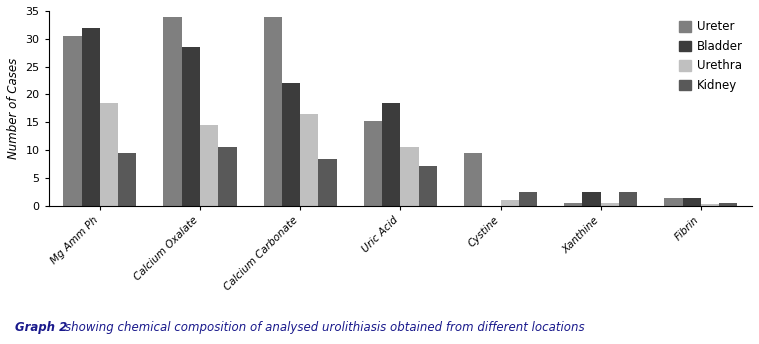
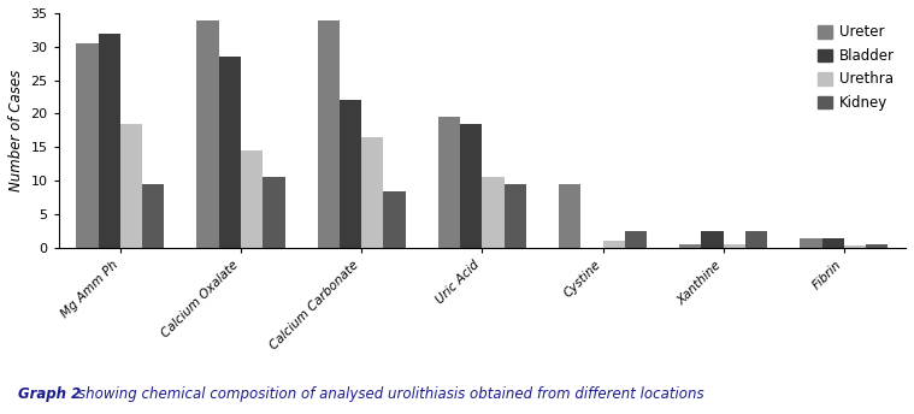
Ureter/Uric Acid: 15.2 -> 19.5
Kidney/Uric Acid: 7.2 -> 9.5
